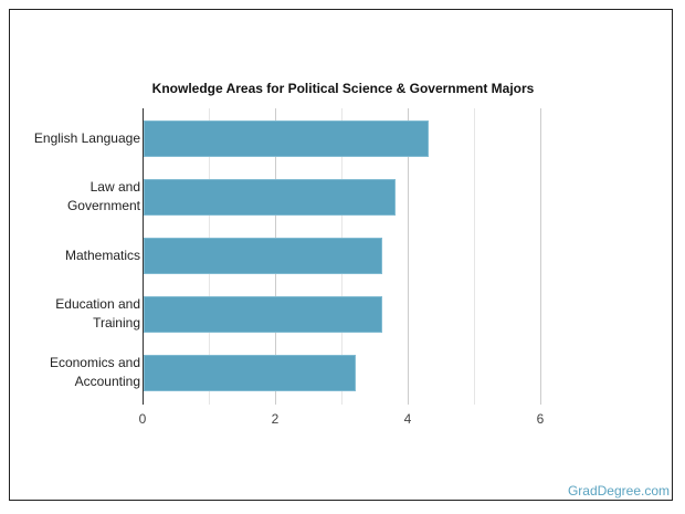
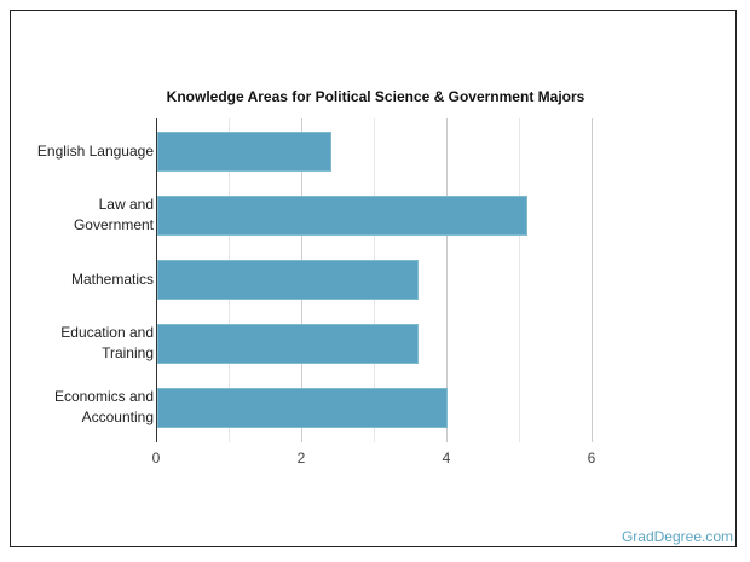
English Language: 4.3 -> 2.4
Law and Government: 3.8 -> 5.1
Economics and Accounting: 3.2 -> 4.0
